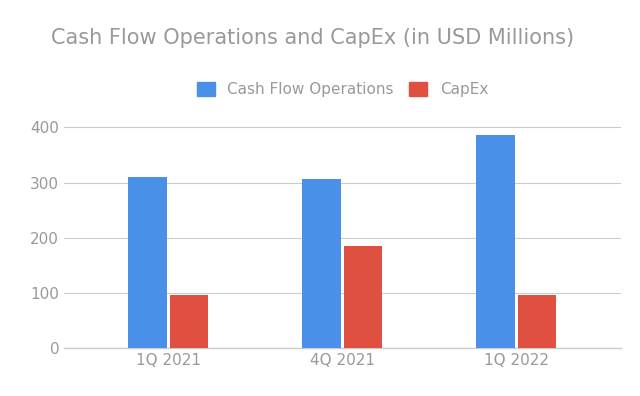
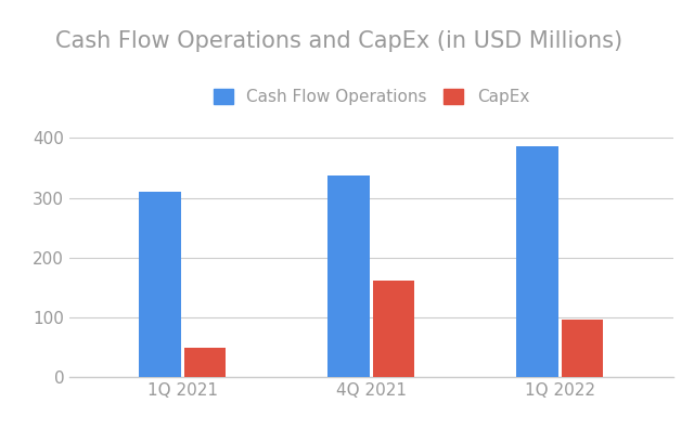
CapEx/1Q 2021: 96 -> 50
Cash Flow Operations/4Q 2021: 306 -> 338
CapEx/4Q 2021: 186 -> 162
